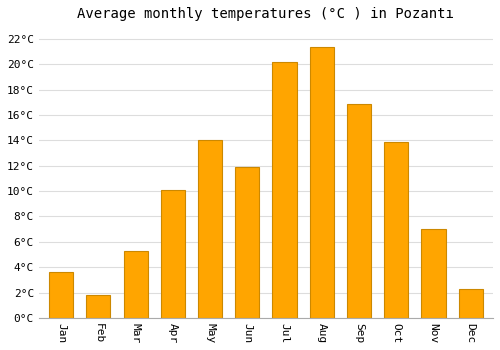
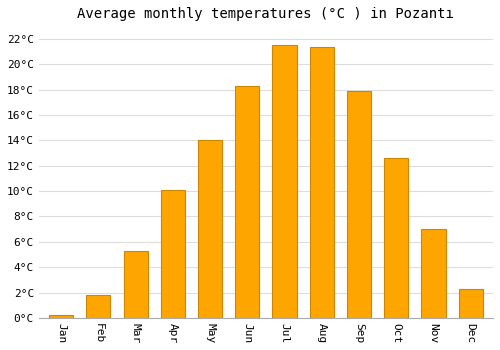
Jan: 3.6°C -> 0.2°C
Jun: 11.9°C -> 18.3°C
Jul: 20.2°C -> 21.5°C
Sep: 16.9°C -> 17.9°C
Oct: 13.9°C -> 12.6°C
